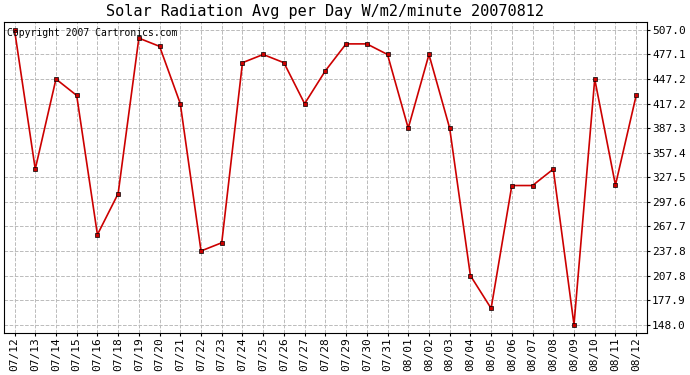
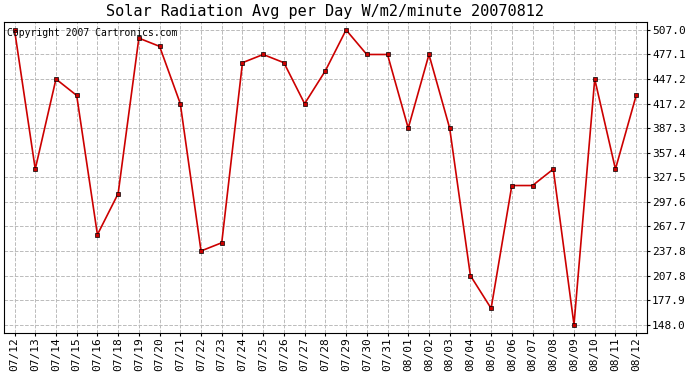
07/29: 490 -> 507
07/30: 490 -> 477
08/11: 318 -> 338
